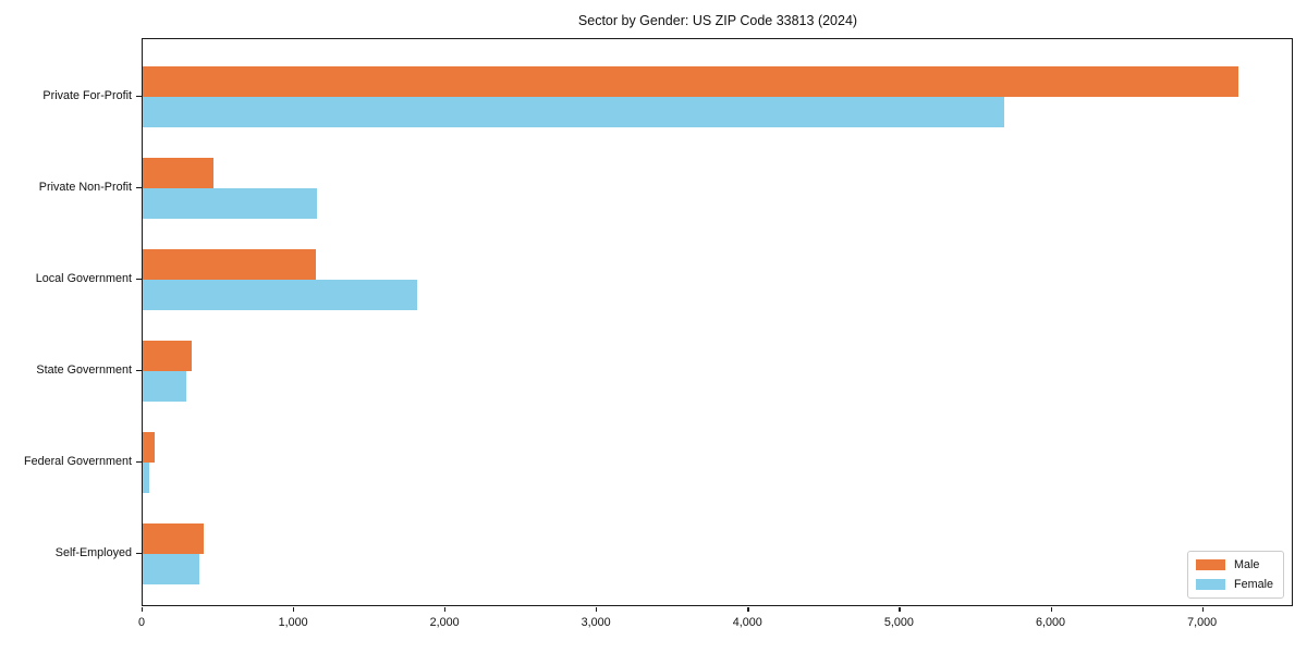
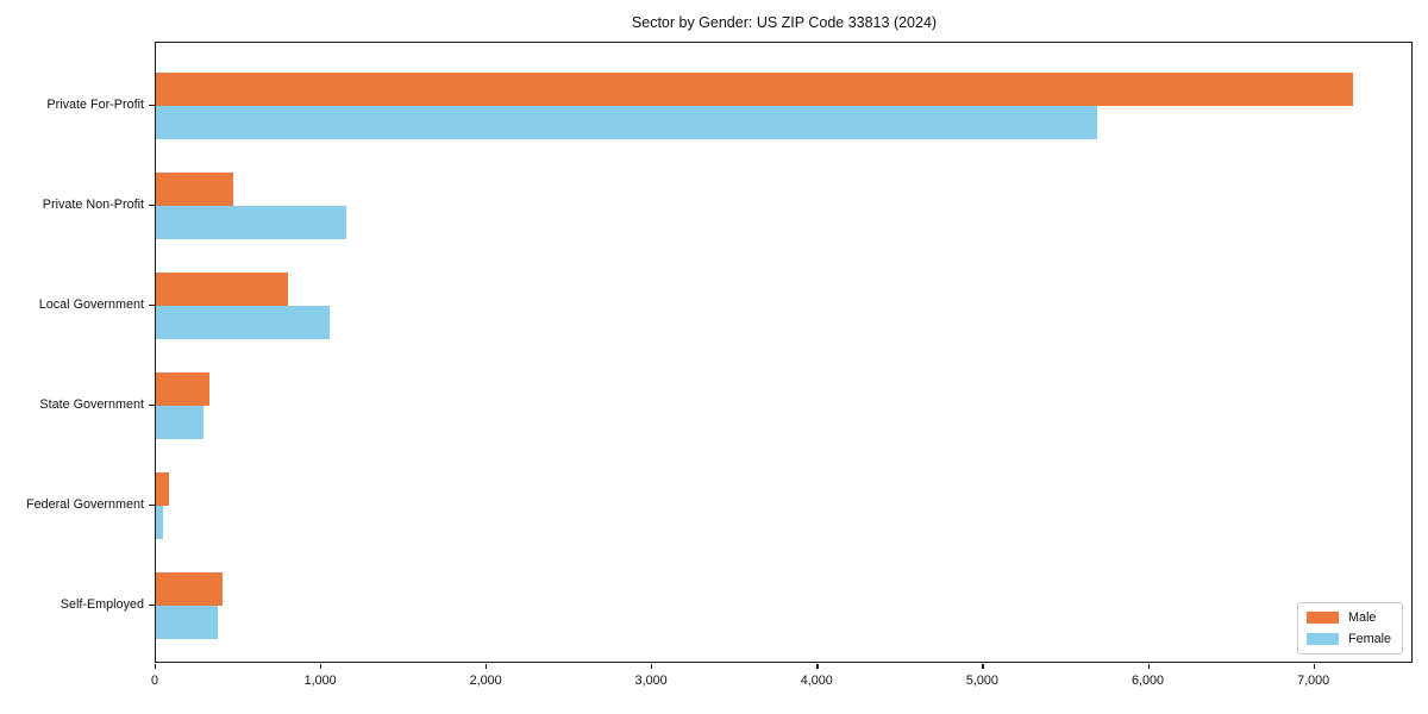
Male/Local Government: 1140 -> 800
Female/Local Government: 1810 -> 1050
